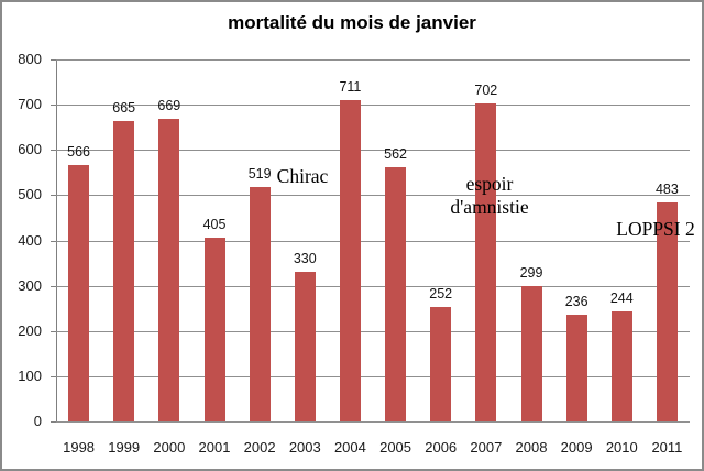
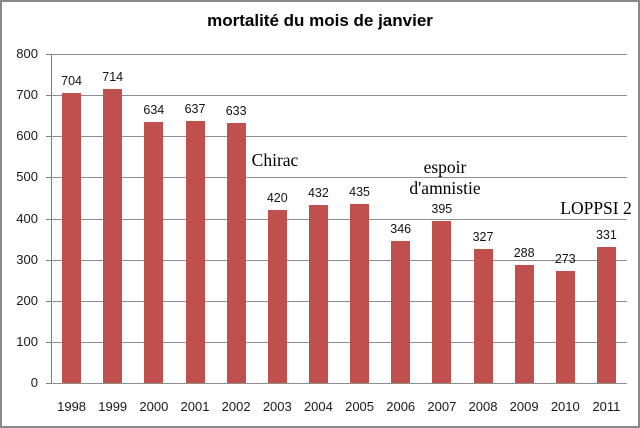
1998: 566 -> 704
1999: 665 -> 714
2000: 669 -> 634
2001: 405 -> 637
2002: 519 -> 633
2003: 330 -> 420
2004: 711 -> 432
2005: 562 -> 435
2006: 252 -> 346
2007: 702 -> 395
2008: 299 -> 327
2009: 236 -> 288
2010: 244 -> 273
2011: 483 -> 331
